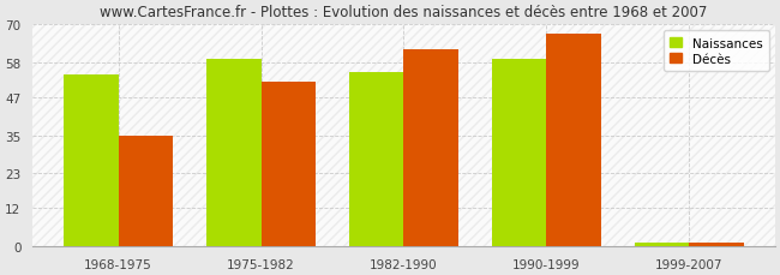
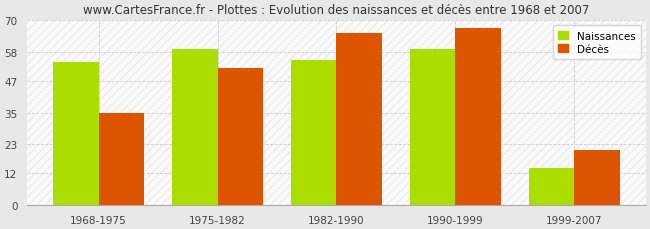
Décès/1982-1990: 62 -> 65
Naissances/1999-2007: 1 -> 14
Décès/1999-2007: 1 -> 21
